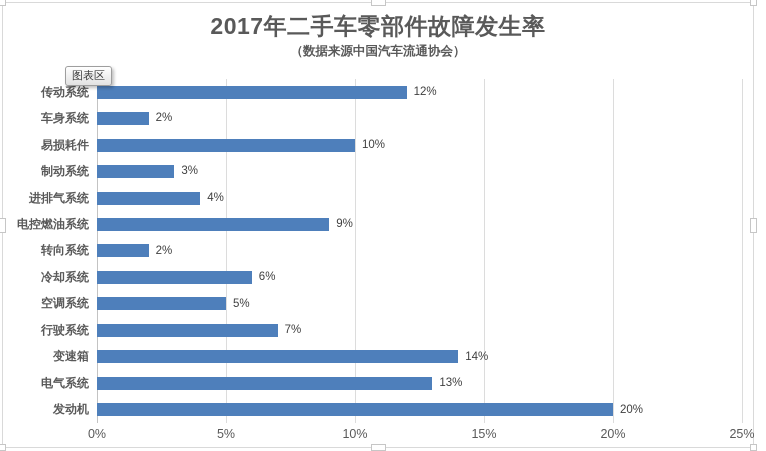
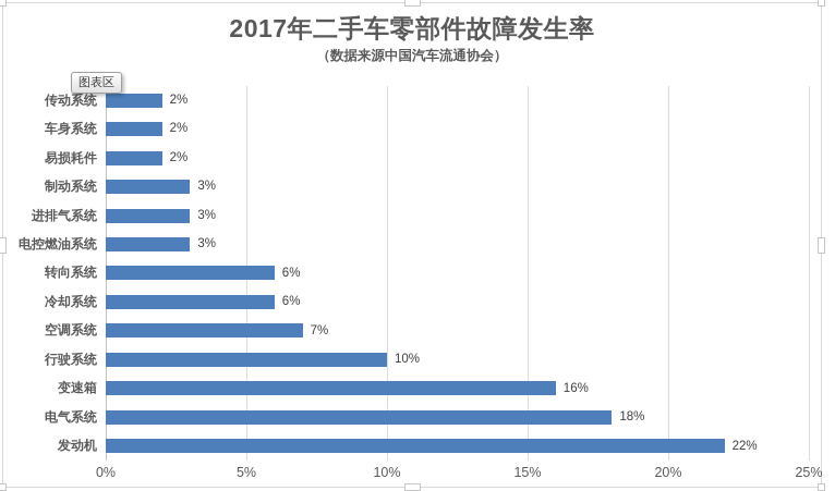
传动系统: 12% -> 2%
易损耗件: 10% -> 2%
进排气系统: 4% -> 3%
电控燃油系统: 9% -> 3%
转向系统: 2% -> 6%
空调系统: 5% -> 7%
行驶系统: 7% -> 10%
变速箱: 14% -> 16%
电气系统: 13% -> 18%
发动机: 20% -> 22%
